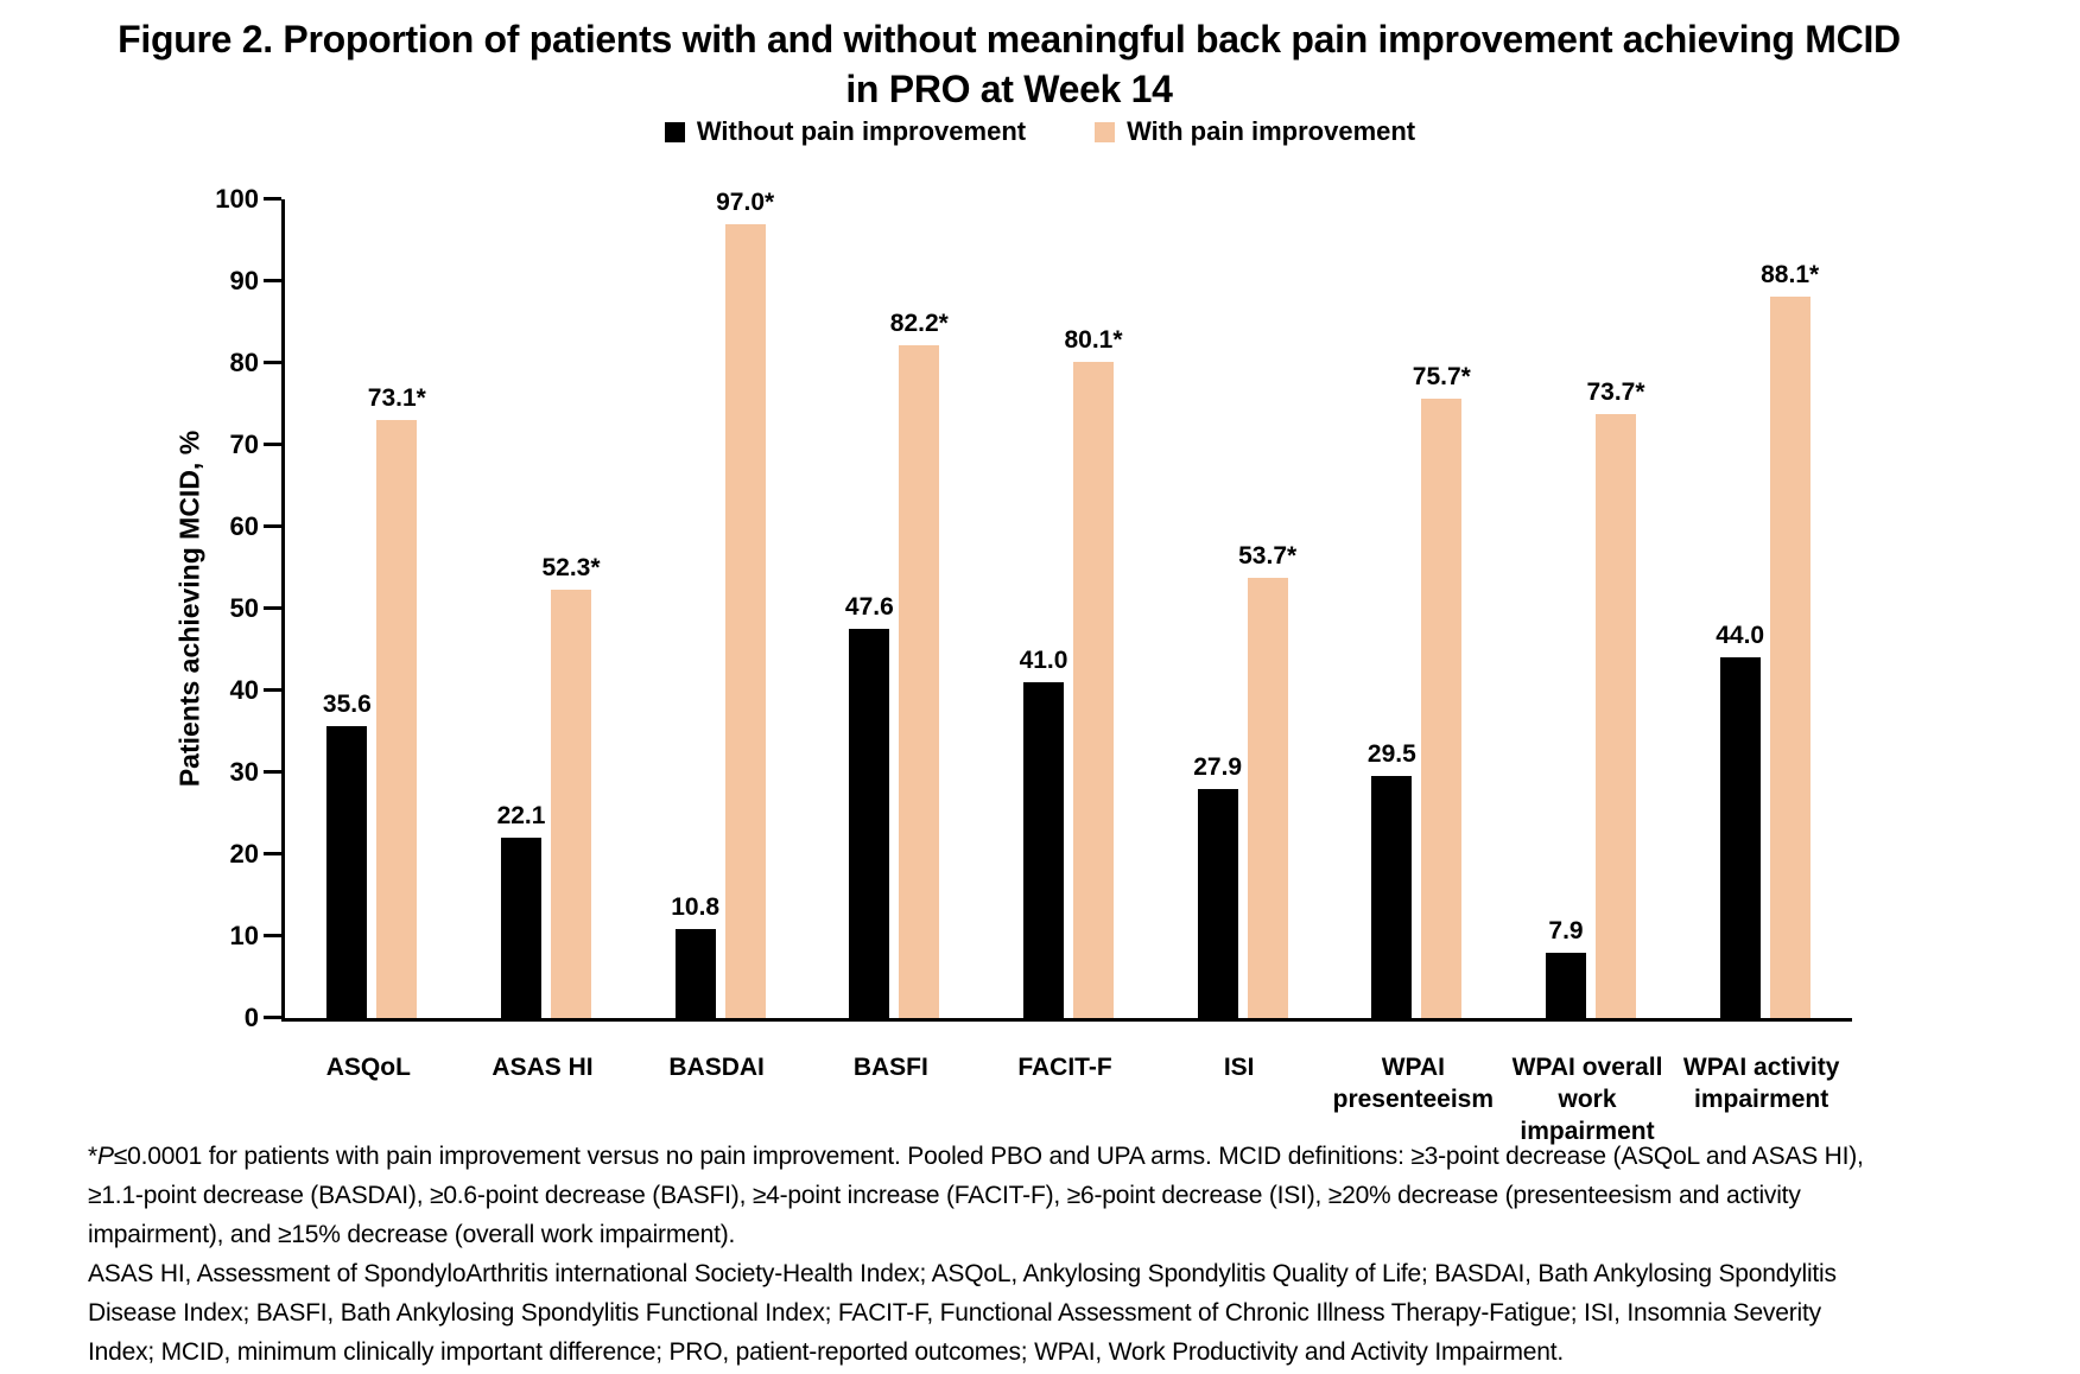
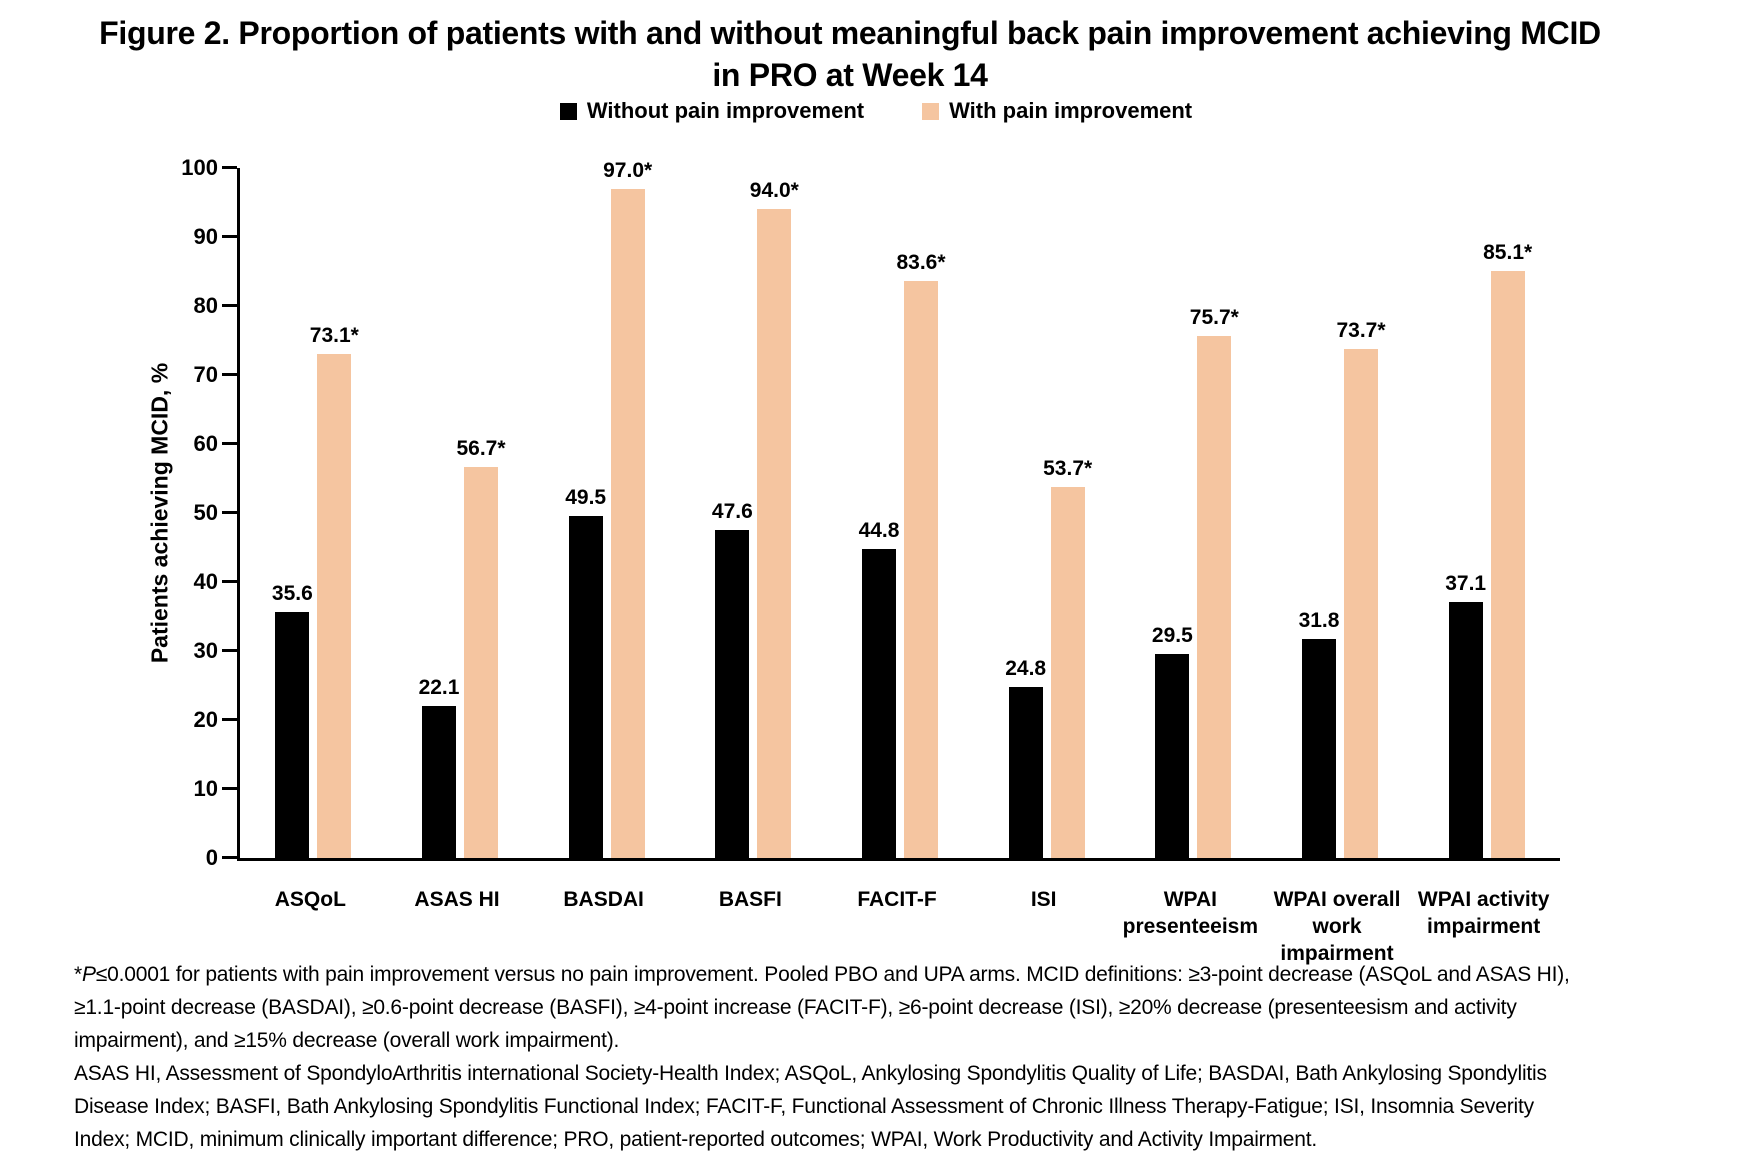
With pain improvement/ASAS HI: 52.3 -> 56.7
Without pain improvement/BASDAI: 10.8 -> 49.5
With pain improvement/BASFI: 82.2 -> 94.0
Without pain improvement/FACIT-F: 41.0 -> 44.8
With pain improvement/FACIT-F: 80.1 -> 83.6
Without pain improvement/ISI: 27.9 -> 24.8
Without pain improvement/WPAI overall work impairment: 7.9 -> 31.8
Without pain improvement/WPAI activity impairment: 44.0 -> 37.1
With pain improvement/WPAI activity impairment: 88.1 -> 85.1
